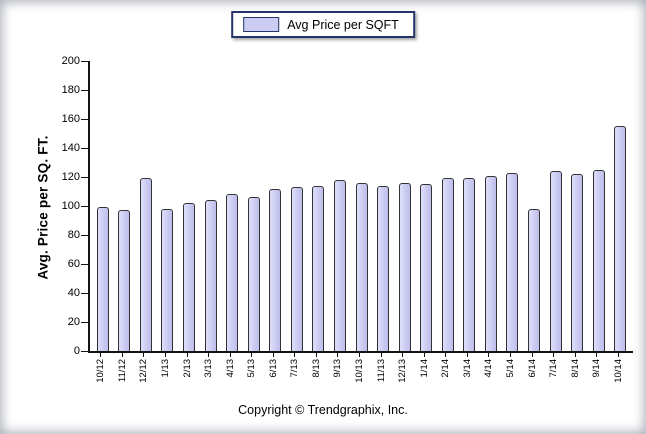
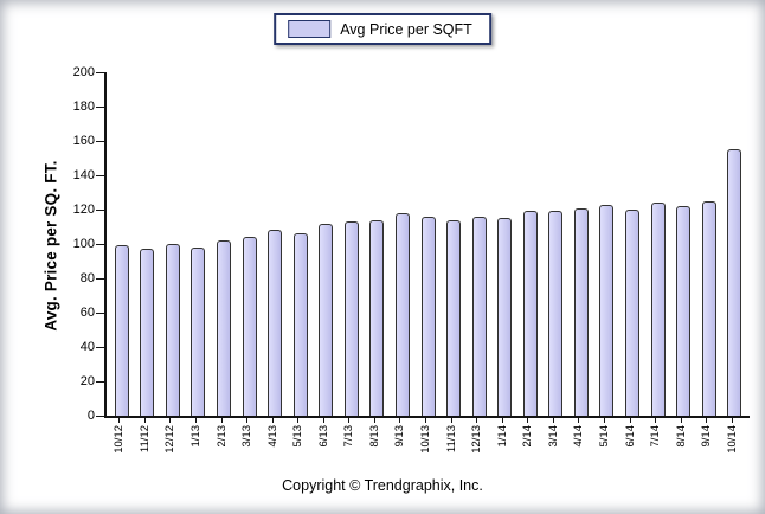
12/12: 119 -> 100
6/14: 98 -> 120
